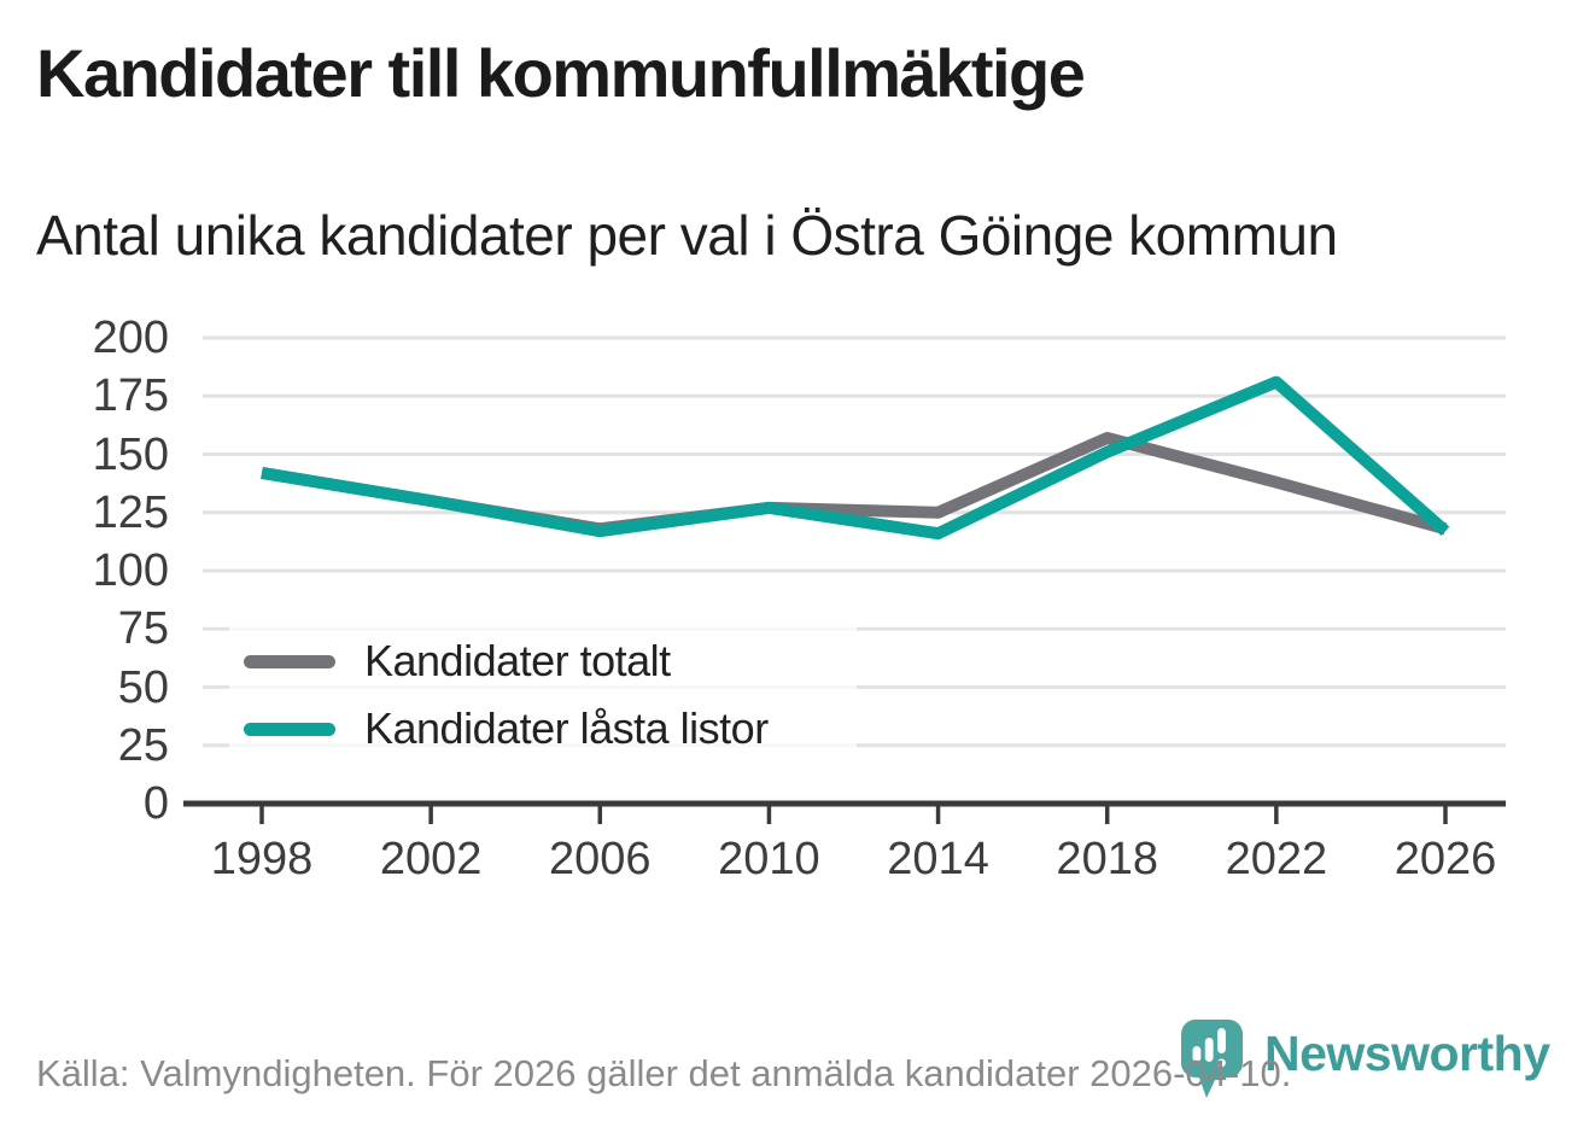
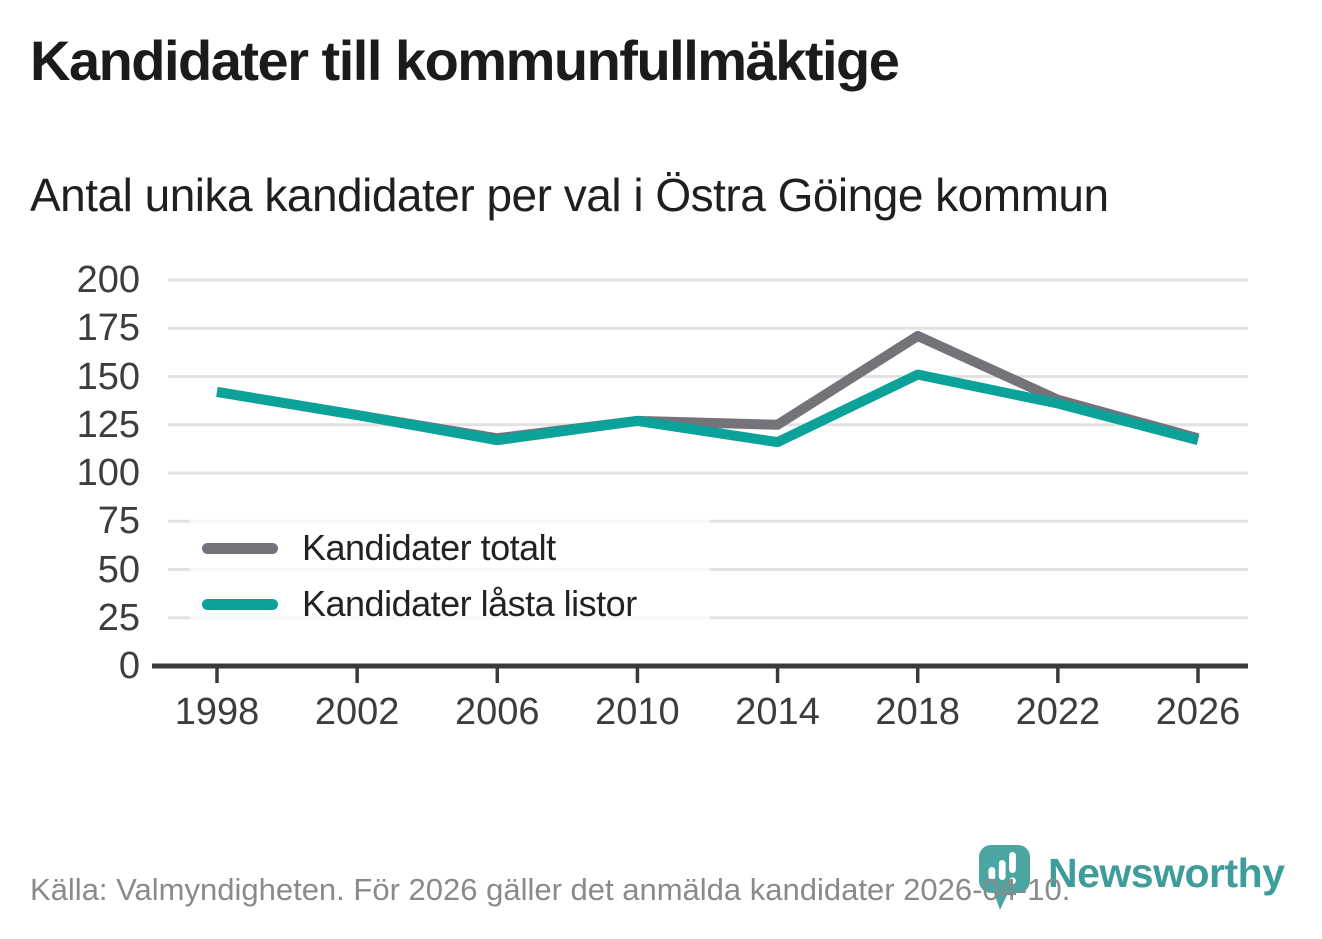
Kandidater totalt/2018: 157 -> 171
Kandidater låsta listor/2022: 181 -> 136
